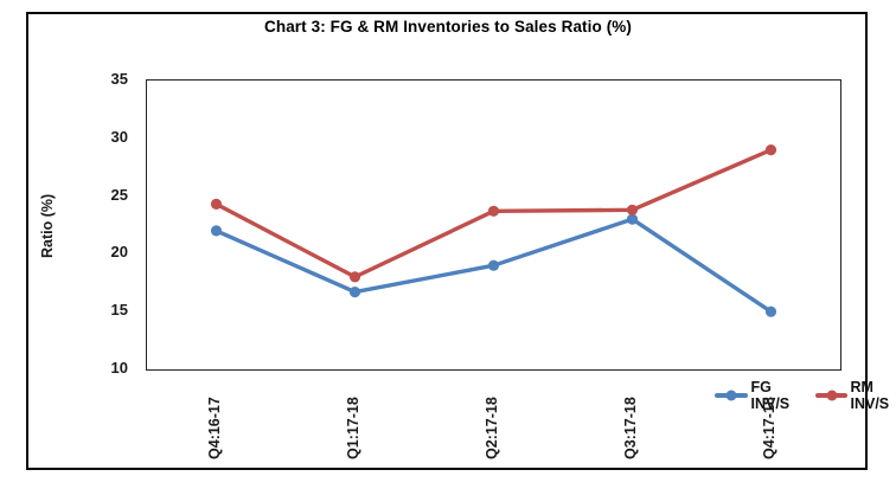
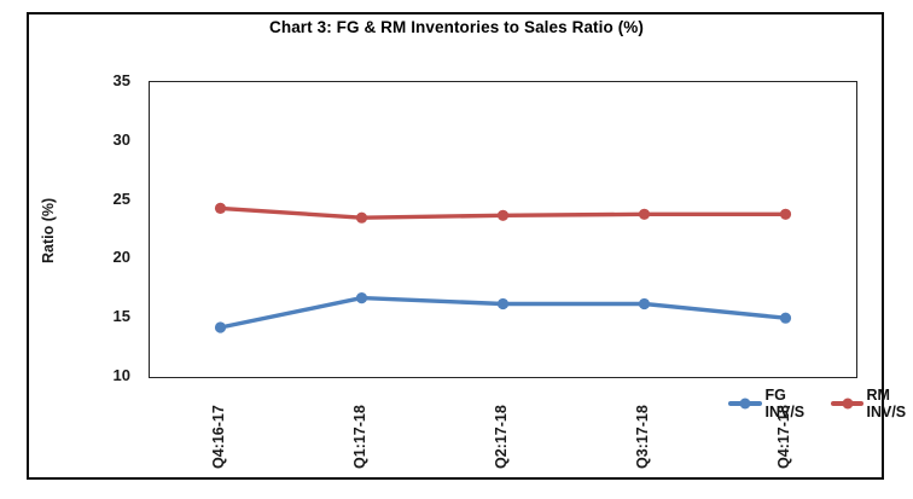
FG INV/S/Q4:16-17: 22 -> 14
RM INV/S/Q1:17-18: 18 -> 24
FG INV/S/Q2:17-18: 19 -> 16
FG INV/S/Q3:17-18: 23 -> 16
RM INV/S/Q4:17-18: 29 -> 24
